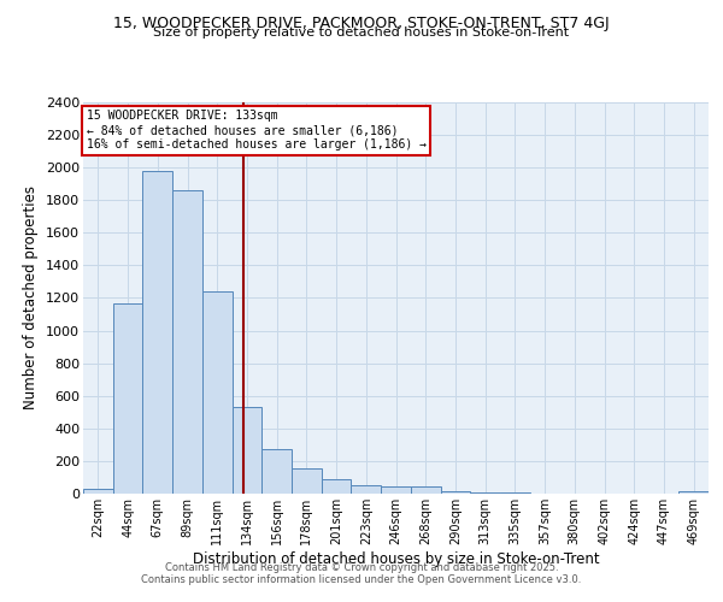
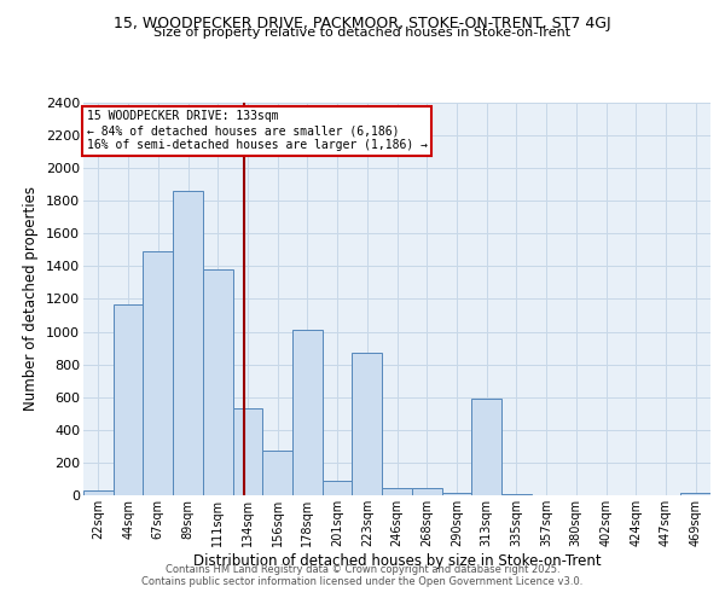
67sqm: 1980 -> 1490
111sqm: 1240 -> 1380
178sqm: 160 -> 1010
223sqm: 60 -> 870
313sqm: 0 -> 590
